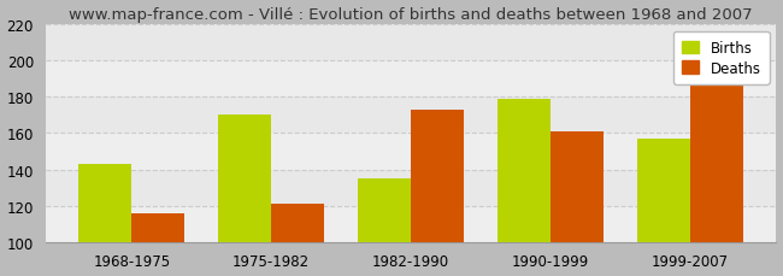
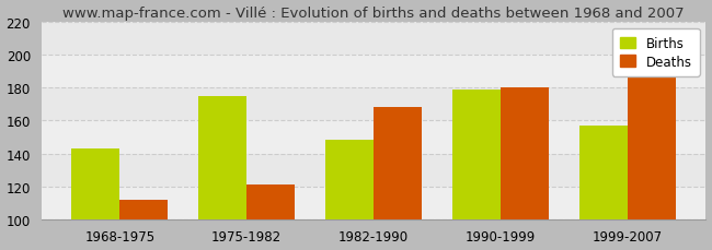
Deaths/1968-1975: 116 -> 112
Births/1975-1982: 170 -> 175
Births/1982-1990: 135 -> 148
Deaths/1982-1990: 173 -> 168
Deaths/1990-1999: 161 -> 180
